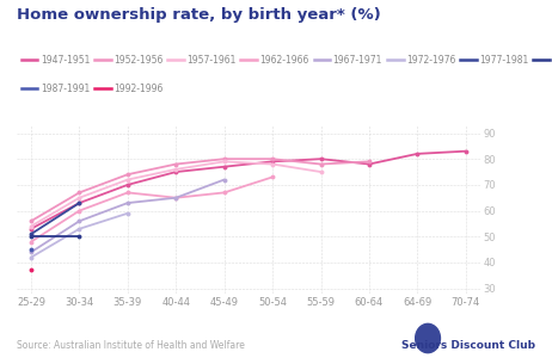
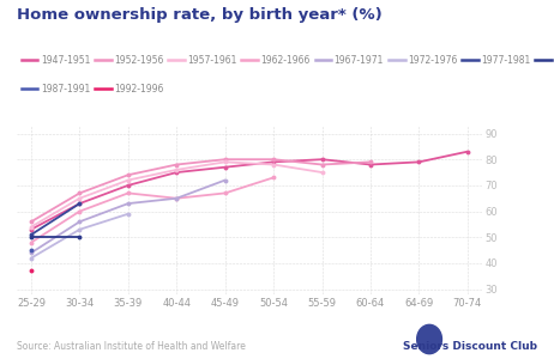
1947-1951/64-69: 82 -> 79
